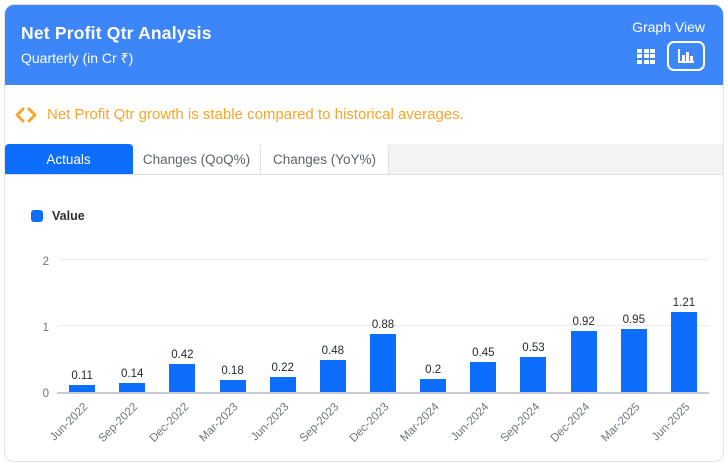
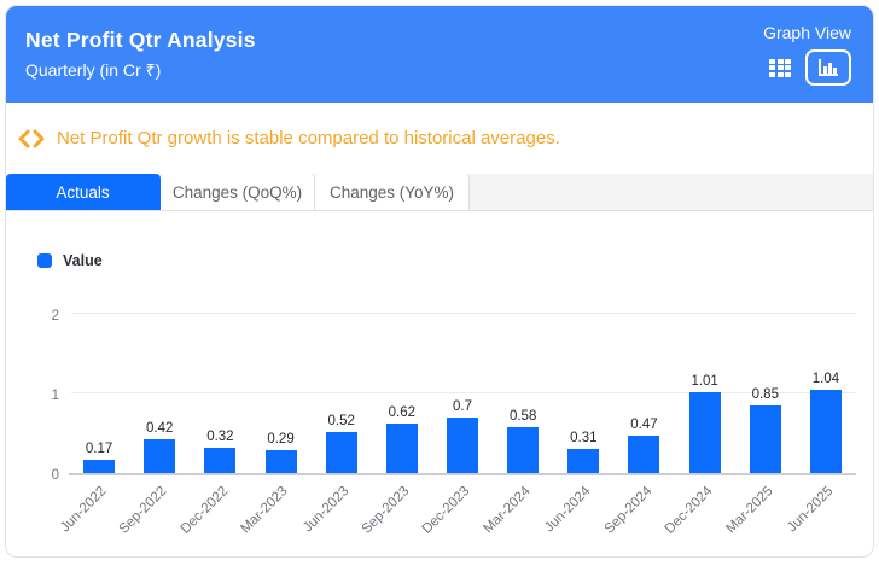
Jun-2022: 0.11 -> 0.17
Sep-2022: 0.14 -> 0.42
Dec-2022: 0.42 -> 0.32
Mar-2023: 0.18 -> 0.29
Jun-2023: 0.22 -> 0.52
Sep-2023: 0.48 -> 0.62
Dec-2023: 0.88 -> 0.7
Mar-2024: 0.2 -> 0.58
Jun-2024: 0.45 -> 0.31
Sep-2024: 0.53 -> 0.47
Dec-2024: 0.92 -> 1.01
Mar-2025: 0.95 -> 0.85
Jun-2025: 1.21 -> 1.04
